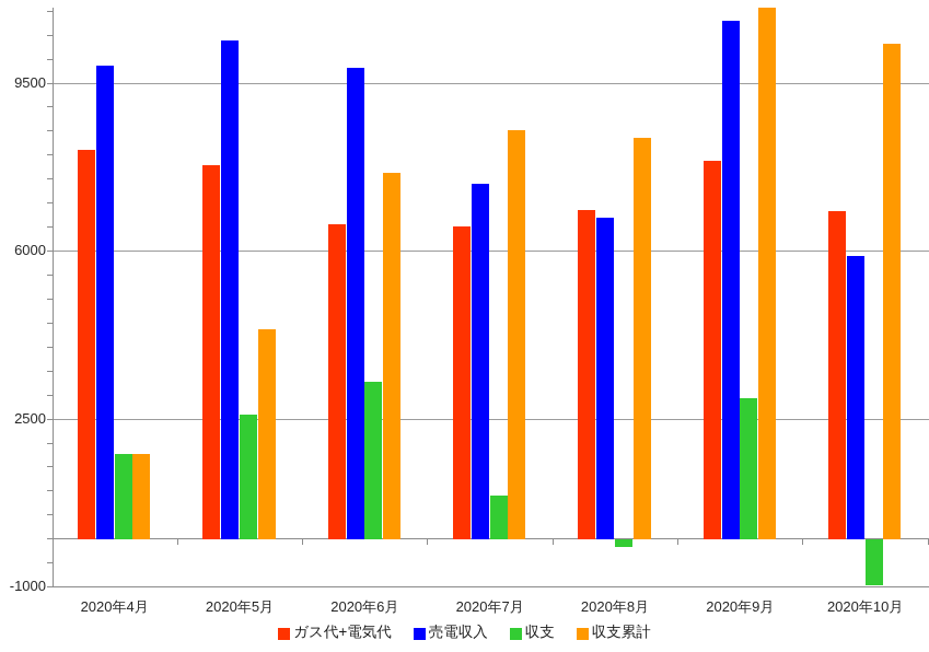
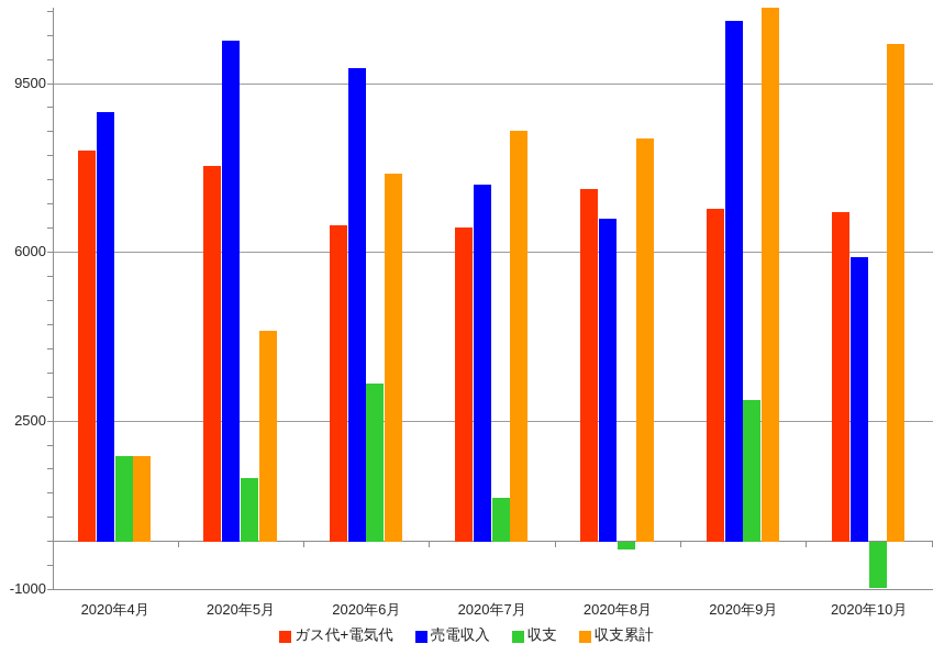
売電収入/2020年4月: 9800 -> 8900
収支/2020年5月: 2600 -> 1300
ガス代+電気代/2020年8月: 6800 -> 7300
ガス代+電気代/2020年9月: 7900 -> 6900
